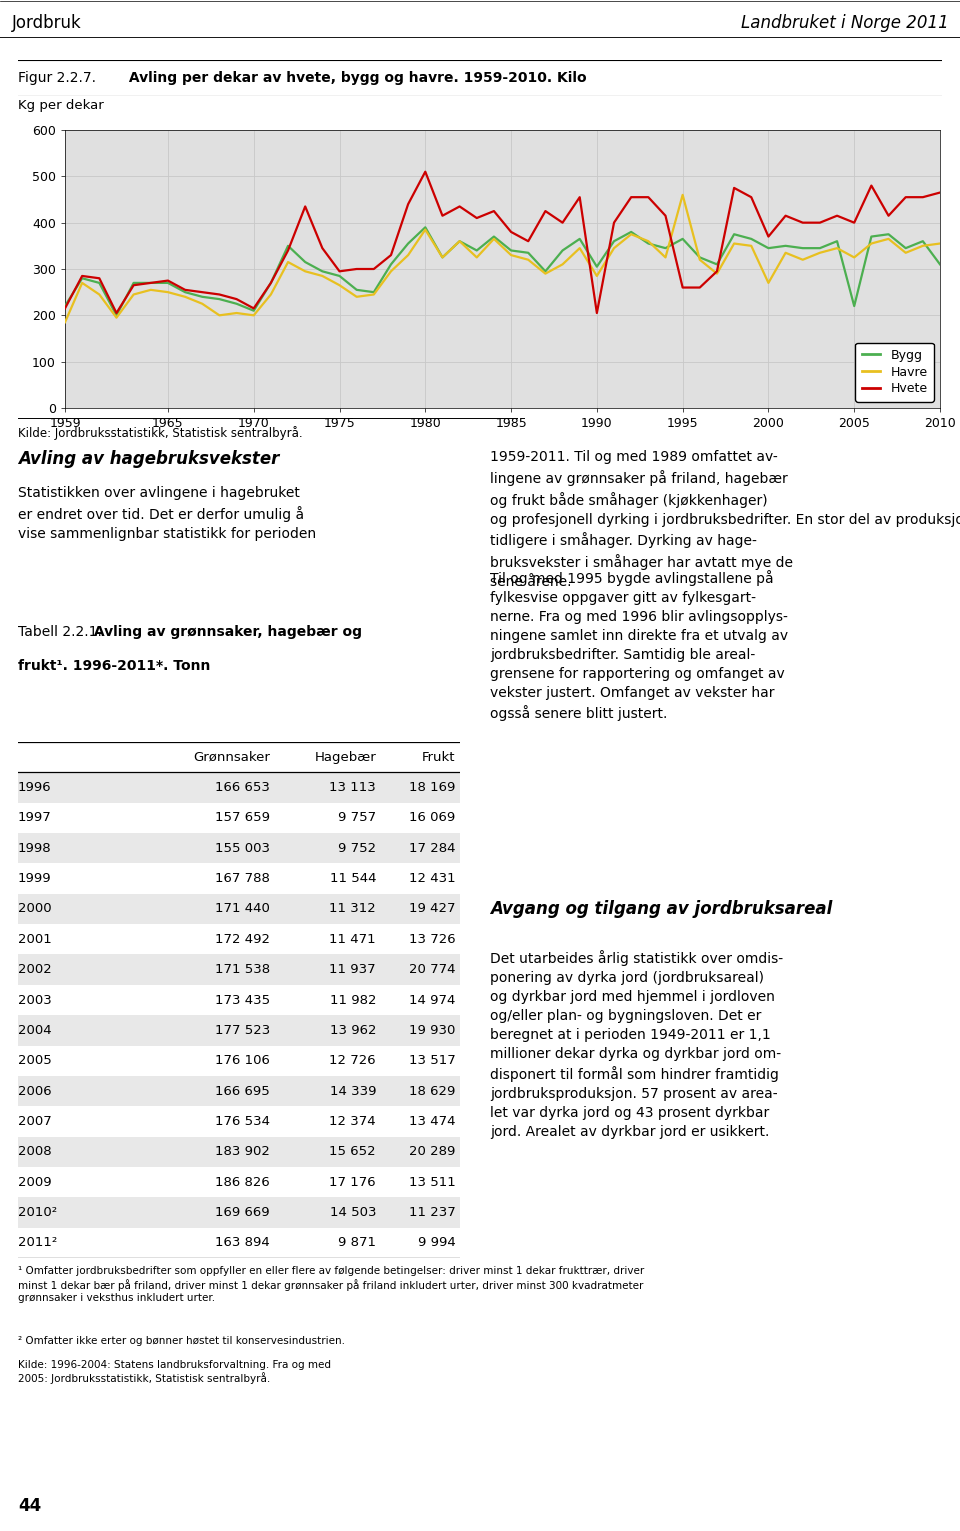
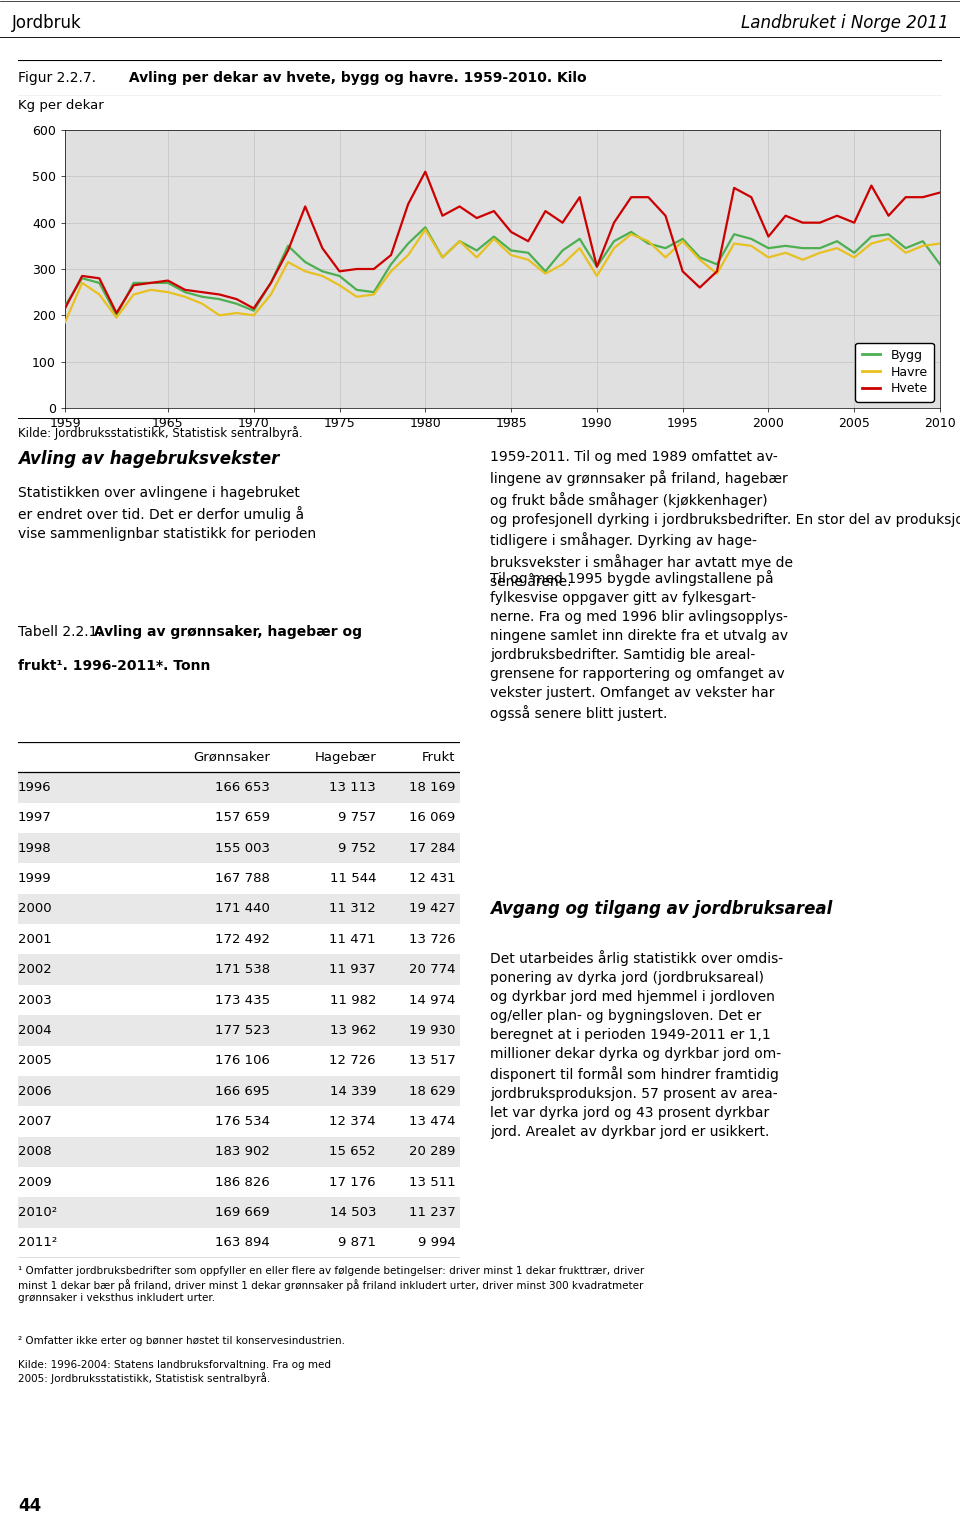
Hvete/1990: 205 -> 305
Havre/1995: 460 -> 360
Hvete/1995: 260 -> 295
Havre/2000: 270 -> 325
Bygg/2005: 220 -> 335
